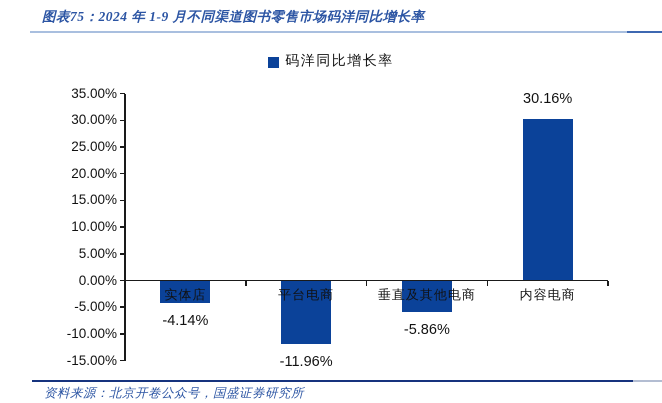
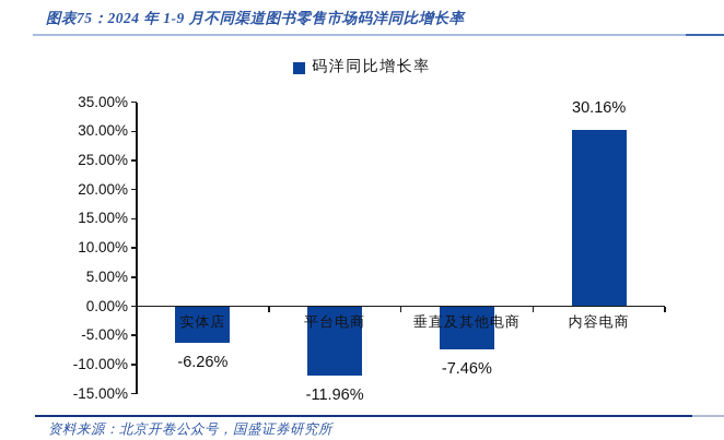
实体店: -4.14% -> -6.26%
垂直及其他电商: -5.86% -> -7.46%
